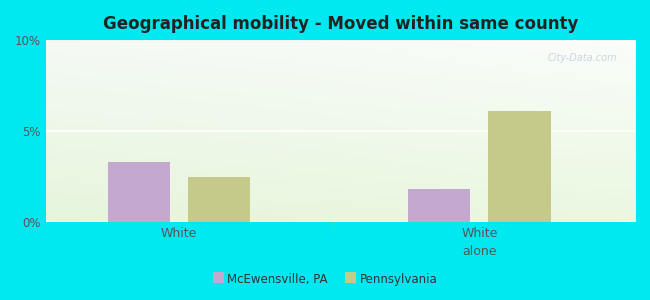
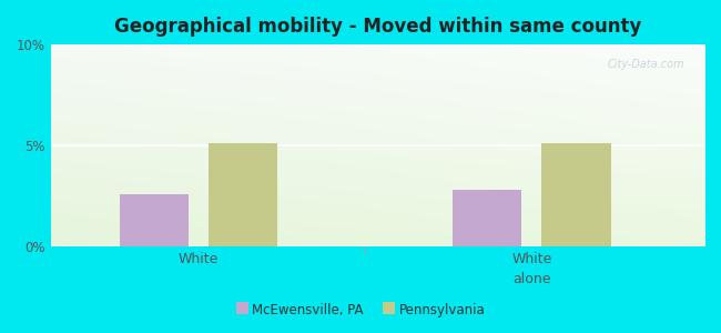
McEwensville, PA/White: 3.3% -> 2.6%
Pennsylvania/White: 2.5% -> 5.1%
McEwensville, PA/White alone: 1.8% -> 2.8%
Pennsylvania/White alone: 6.1% -> 5.1%
